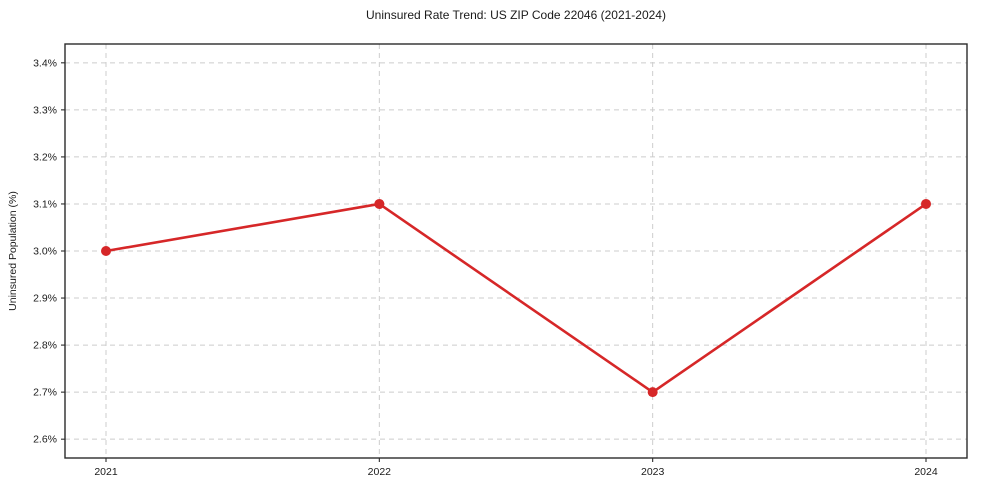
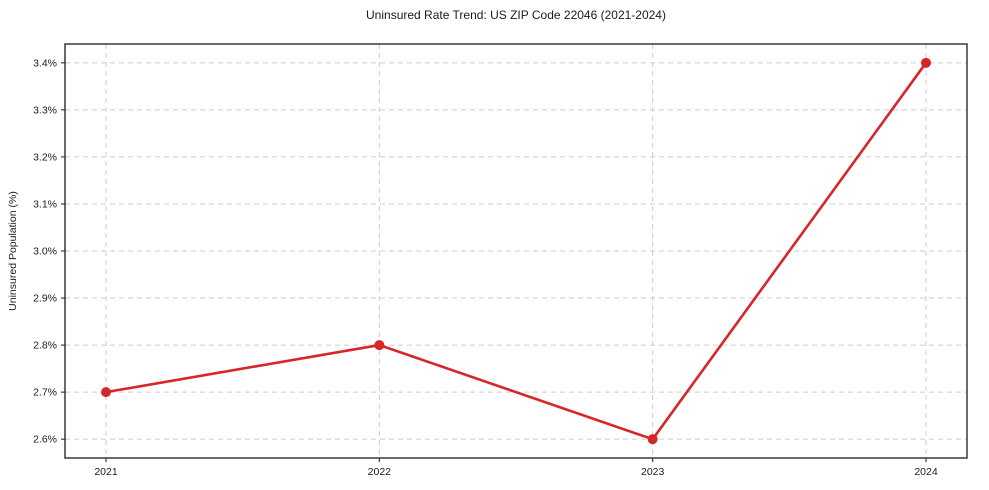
2021: 3.0% -> 2.7%
2022: 3.1% -> 2.8%
2023: 2.7% -> 2.6%
2024: 3.1% -> 3.4%
